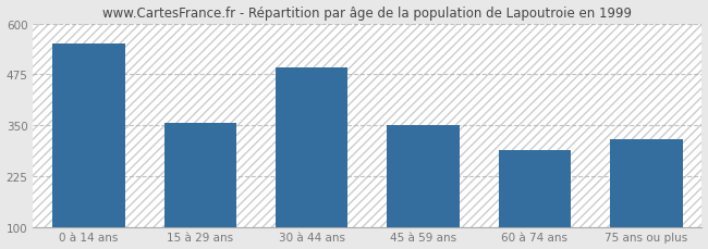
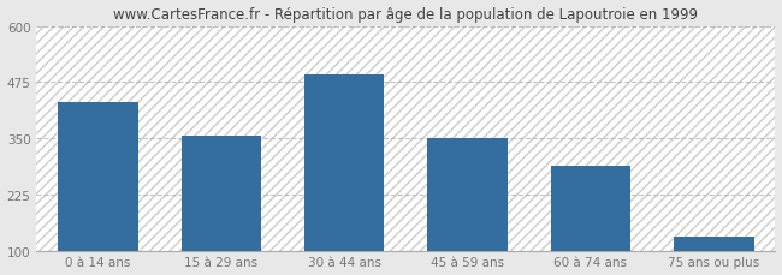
0 à 14 ans: 550 -> 430
75 ans ou plus: 315 -> 130
